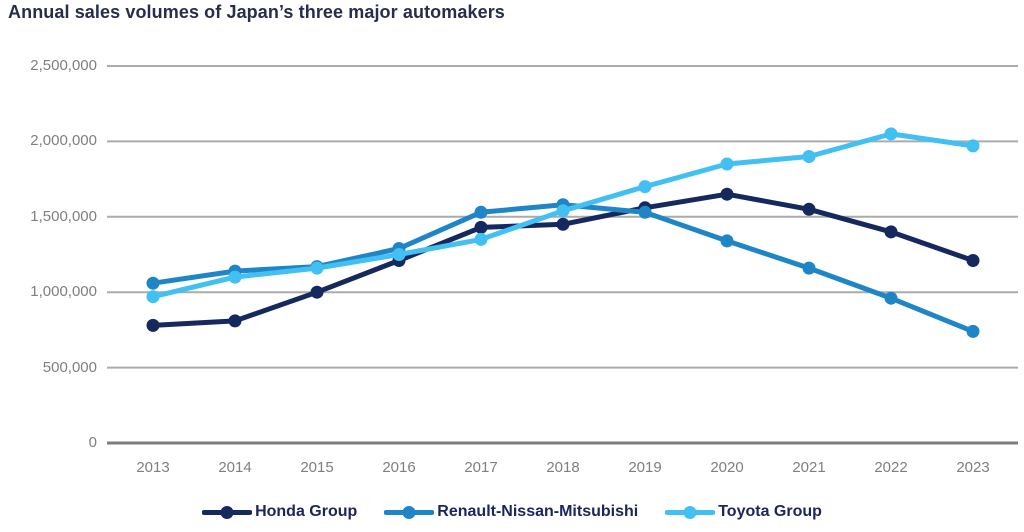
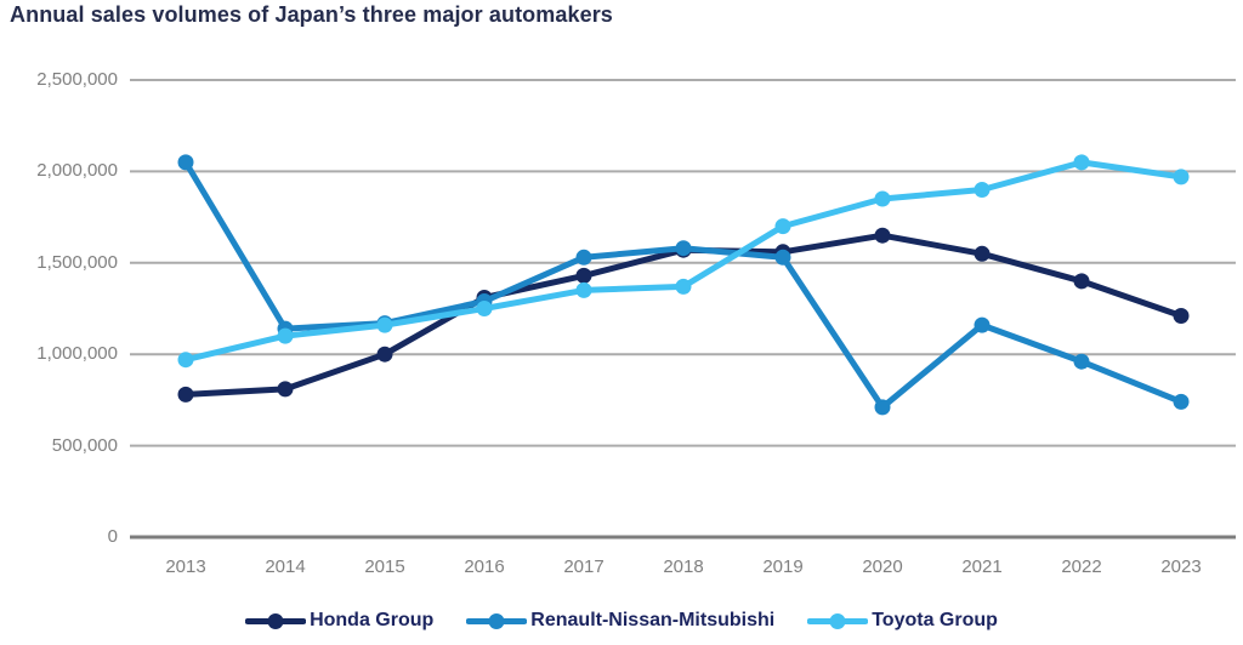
Renault-Nissan-Mitsubishi/2013: 1060000 -> 2050000
Honda Group/2016: 1210000 -> 1310000
Honda Group/2018: 1450000 -> 1570000
Toyota Group/2018: 1540000 -> 1370000
Renault-Nissan-Mitsubishi/2020: 1340000 -> 710000
